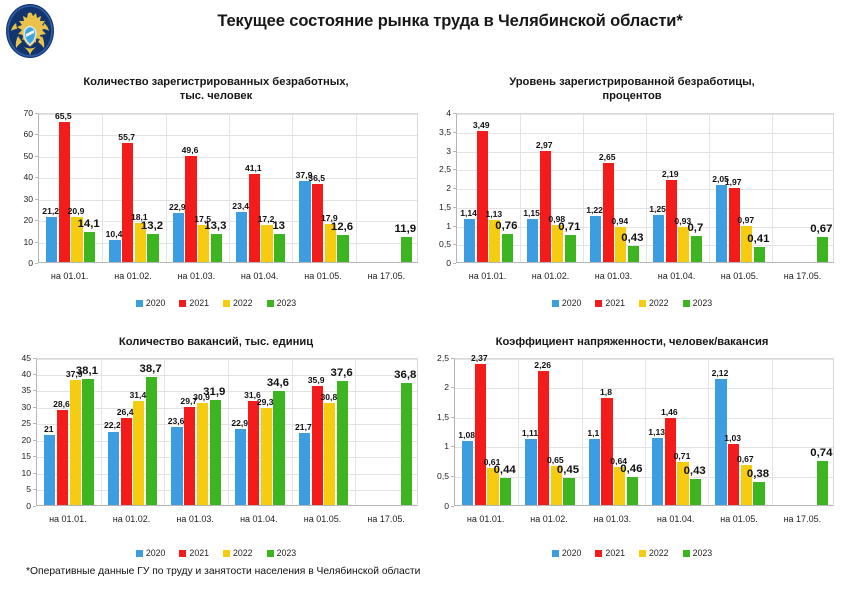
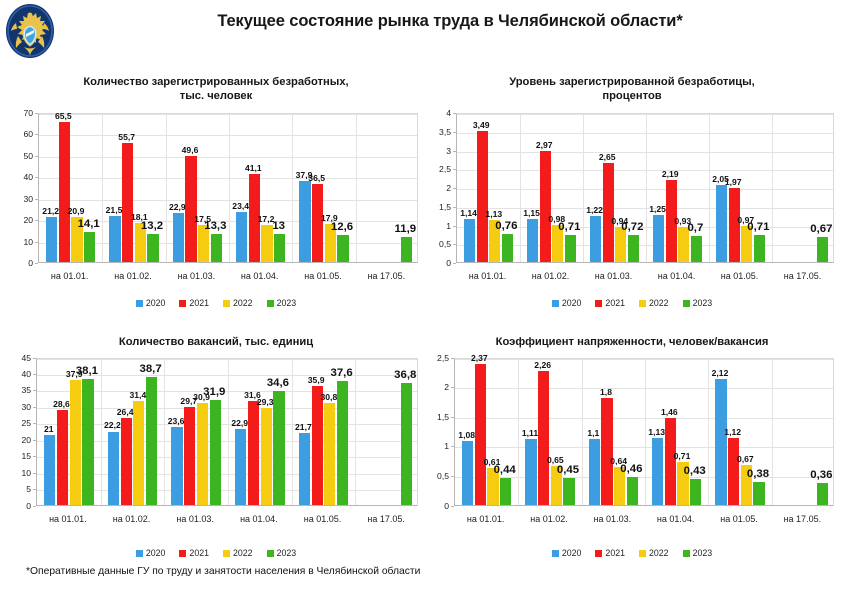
Количество зарегистрированных безработных, тыс. человек/2020/на 01.02.: 10,4 -> 21,5
Уровень зарегистрированной безработицы, процентов/2023/на 01.03.: 0,43 -> 0,72
Уровень зарегистрированной безработицы, процентов/2023/на 01.05.: 0,41 -> 0,71
Коэффициент напряженности, человек/вакансия/2021/на 01.05.: 1,03 -> 1,12
Коэффициент напряженности, человек/вакансия/2023/на 17.05.: 0,74 -> 0,36
